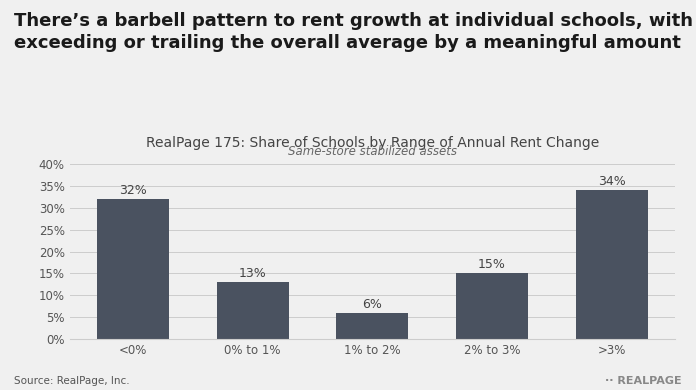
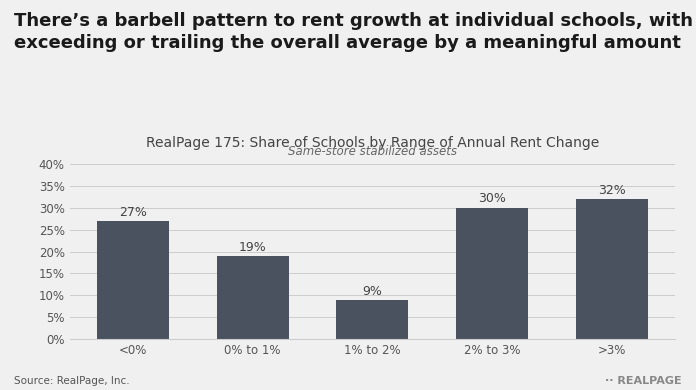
<0%: 32% -> 27%
0% to 1%: 13% -> 19%
1% to 2%: 6% -> 9%
2% to 3%: 15% -> 30%
>3%: 34% -> 32%
